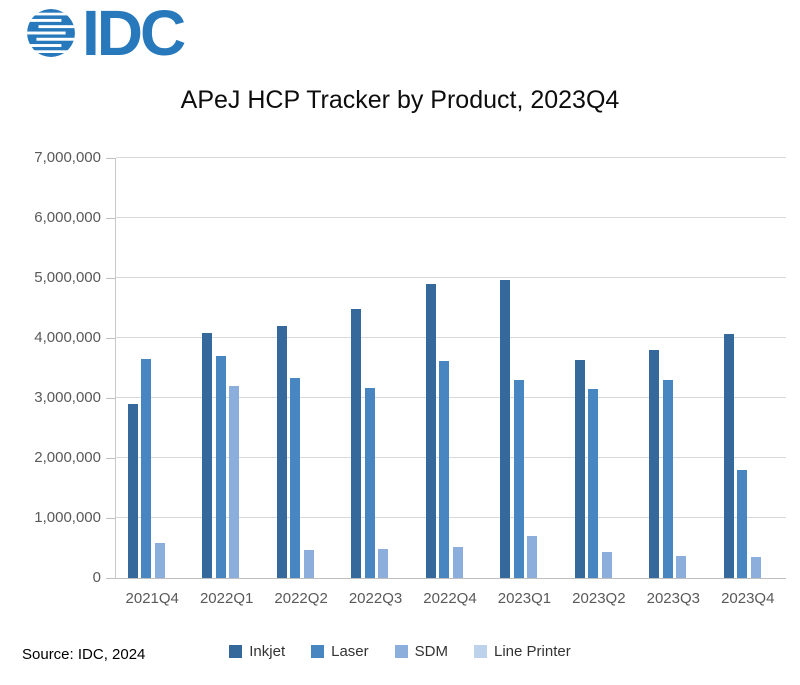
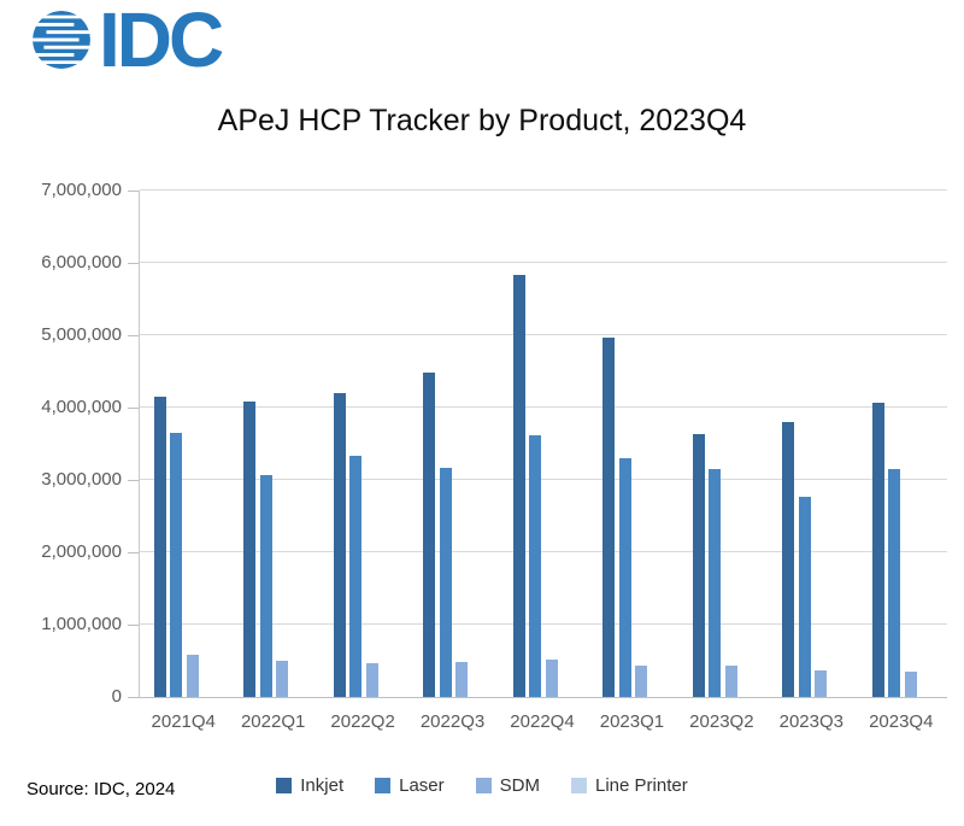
Inkjet/2021Q4: 2900000 -> 4200000
Laser/2022Q1: 3700000 -> 3100000
SDM/2022Q1: 3200000 -> 500000
Inkjet/2022Q4: 4900000 -> 5800000
SDM/2023Q1: 700000 -> 400000
Laser/2023Q3: 3300000 -> 2800000
Laser/2023Q4: 1800000 -> 3200000
